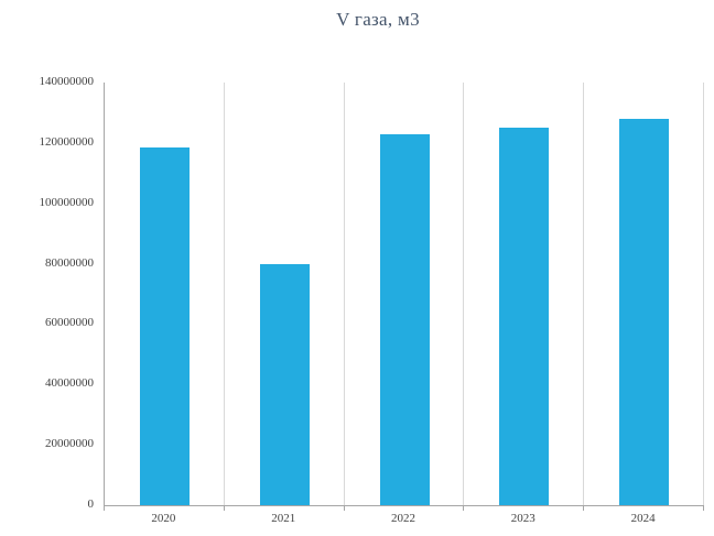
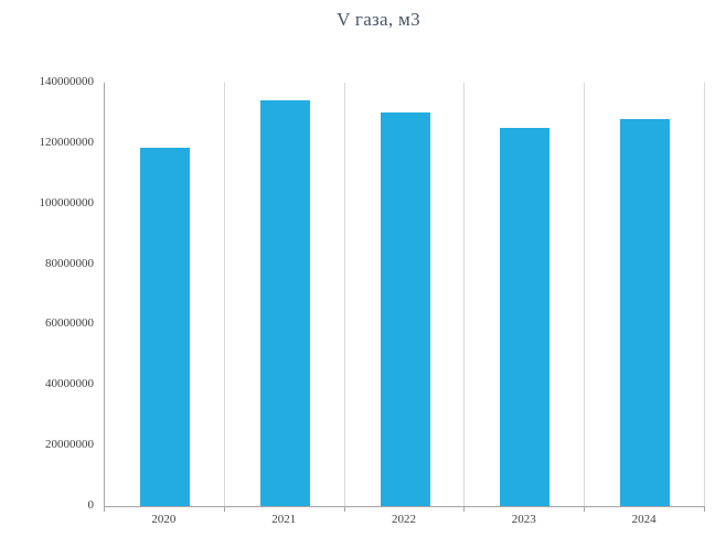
2021: 80000000 -> 134000000
2022: 123000000 -> 130000000
